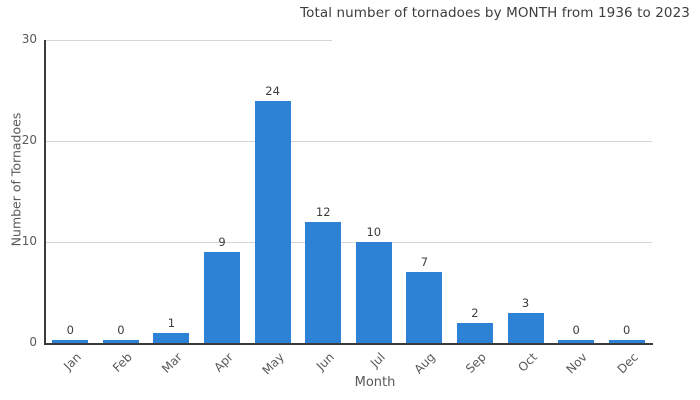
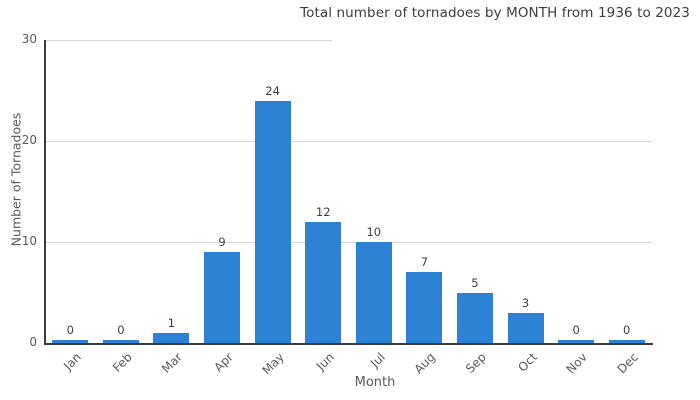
Sep: 2 -> 5
